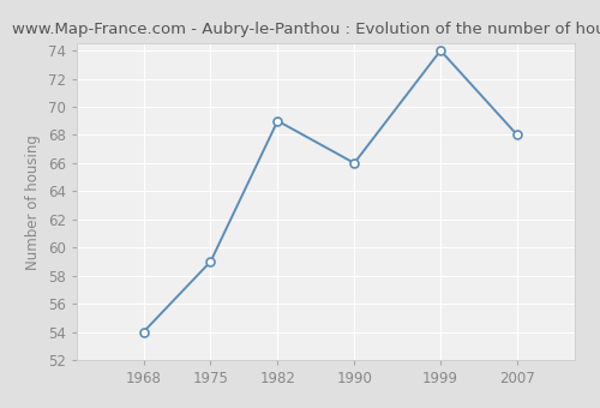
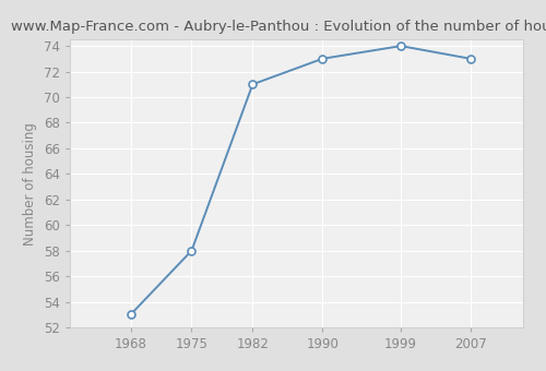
1968: 54 -> 53
1975: 59 -> 58
1982: 69 -> 71
1990: 66 -> 73
2007: 68 -> 73
